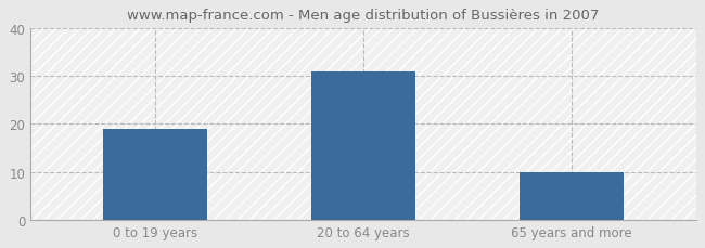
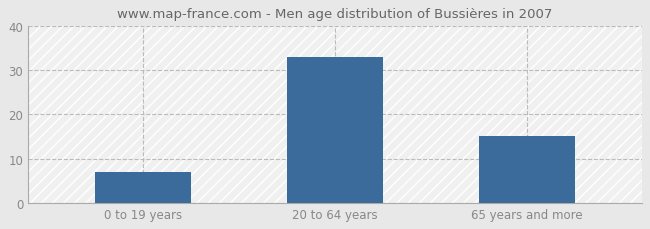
0 to 19 years: 19 -> 7
20 to 64 years: 31 -> 33
65 years and more: 10 -> 15
